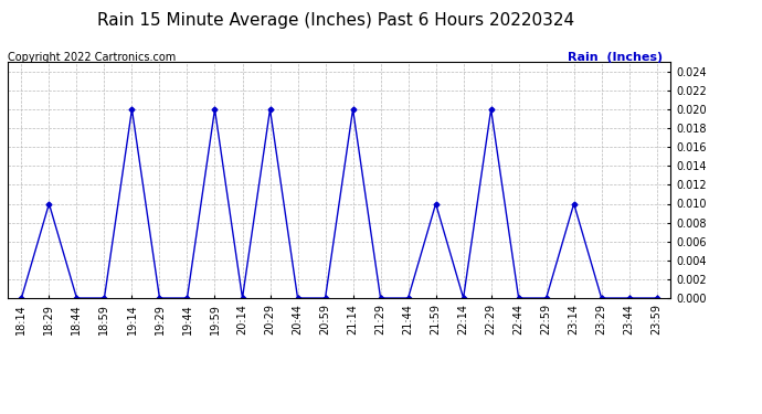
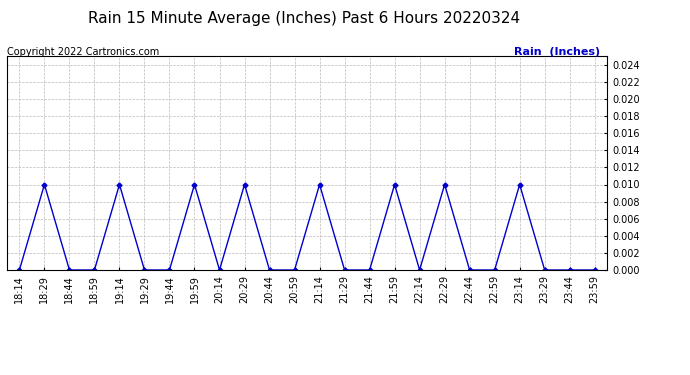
19:14: 0.02 -> 0.01
19:59: 0.02 -> 0.01
20:29: 0.02 -> 0.01
21:14: 0.02 -> 0.01
22:29: 0.02 -> 0.01
